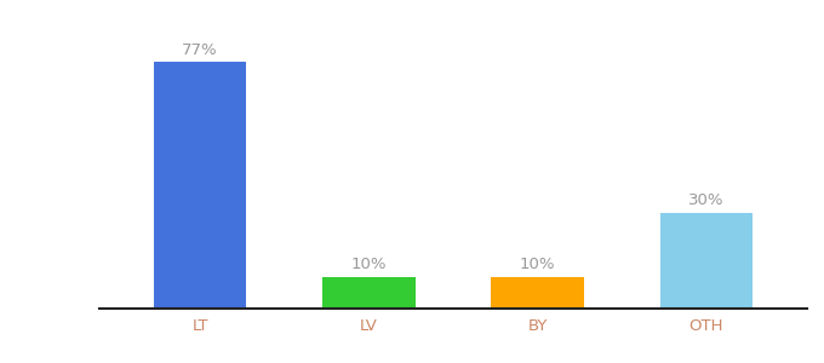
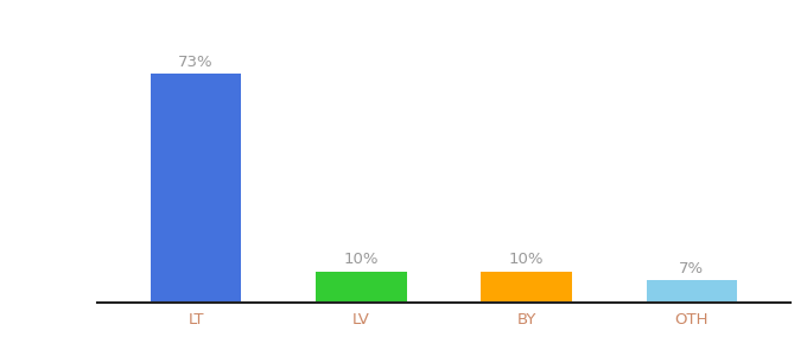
LT: 77% -> 73%
OTH: 30% -> 7%
